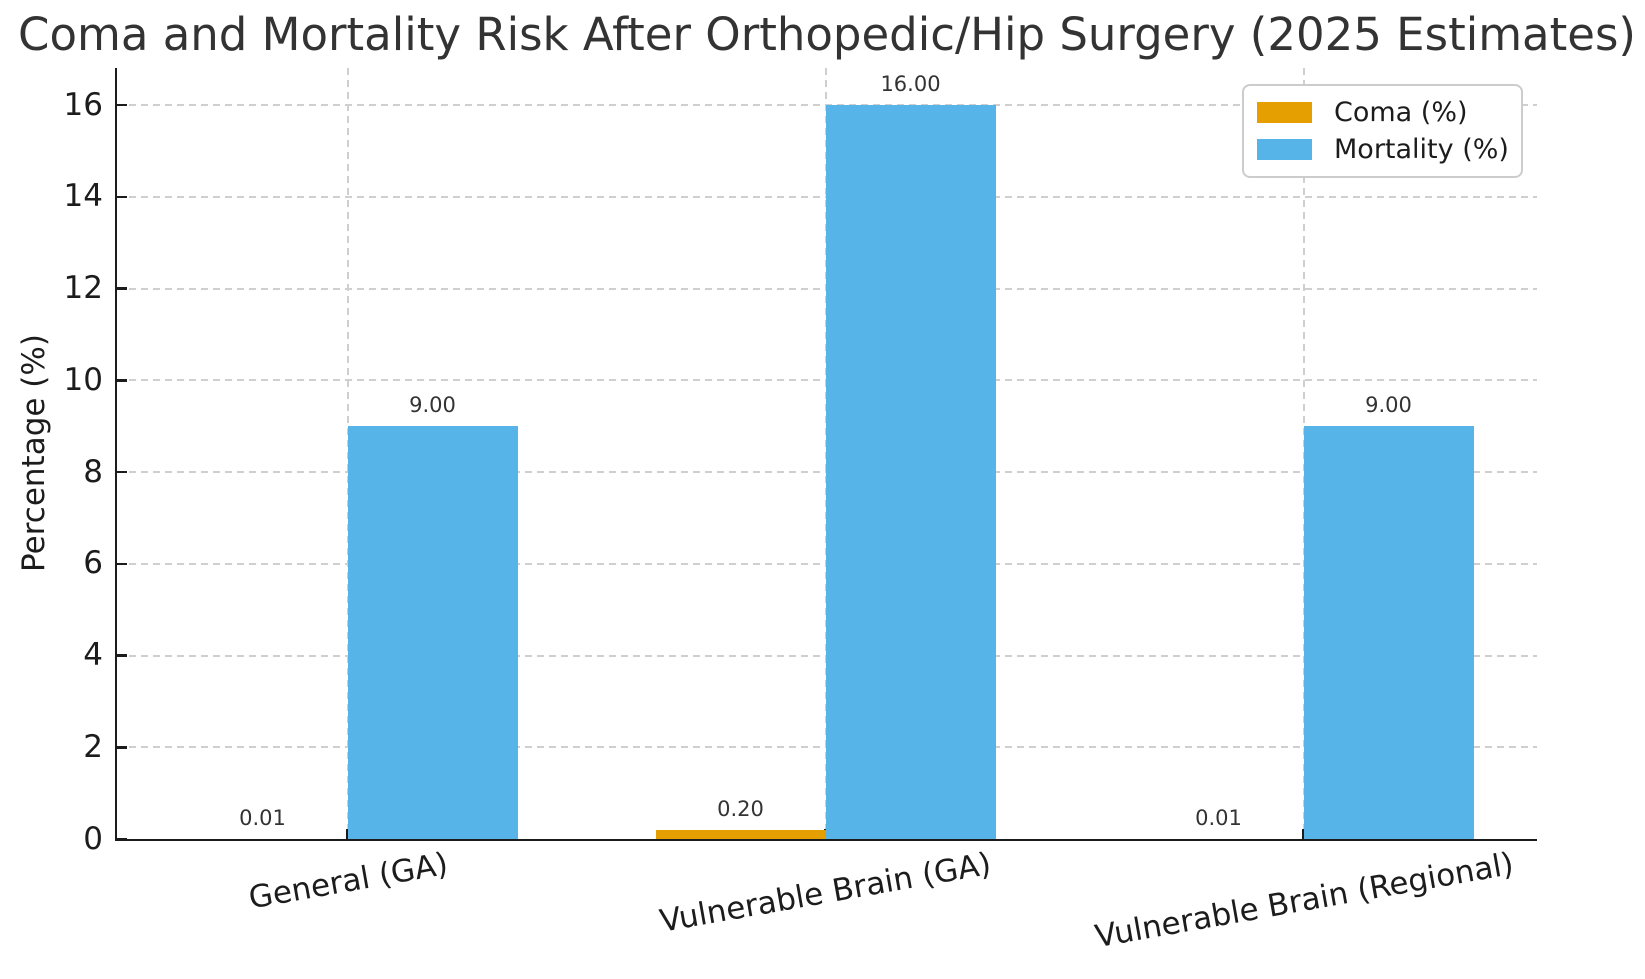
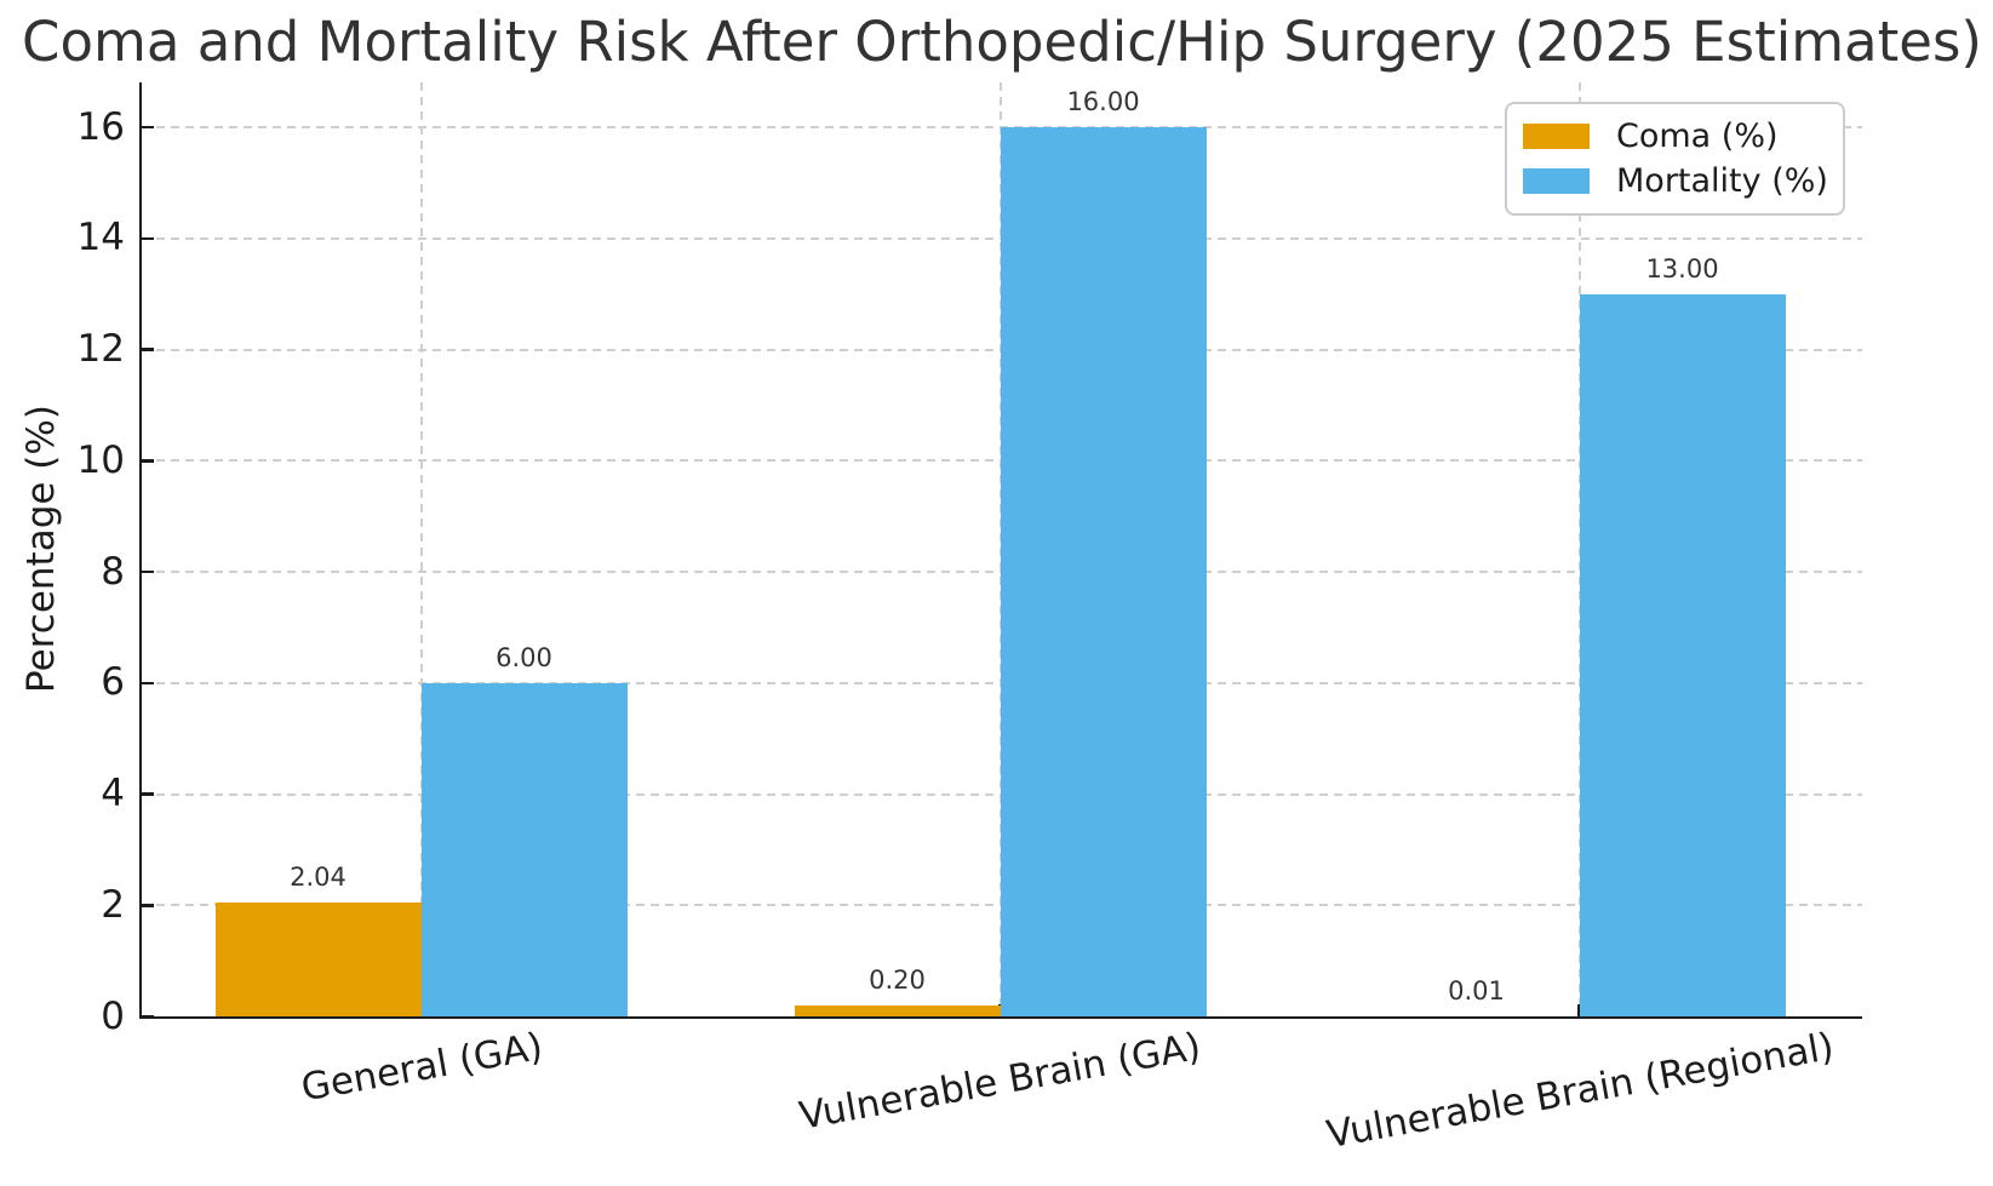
Coma (%)/General (GA): 0.01 -> 2.04
Mortality (%)/General (GA): 9.00 -> 6.00
Mortality (%)/Vulnerable Brain (Regional): 9.00 -> 13.00
